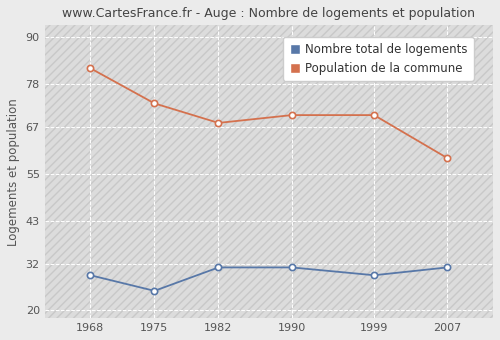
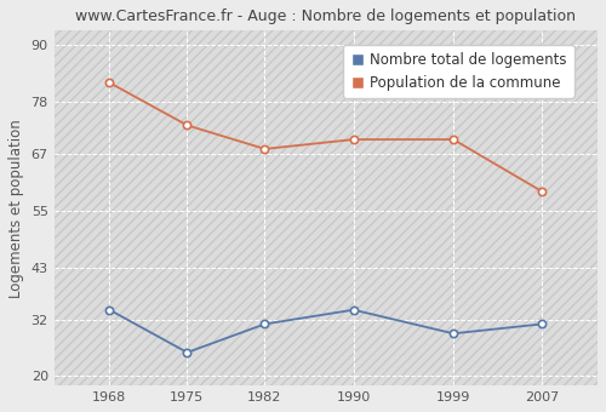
Nombre total de logements/1968: 29 -> 34
Nombre total de logements/1990: 31 -> 34
